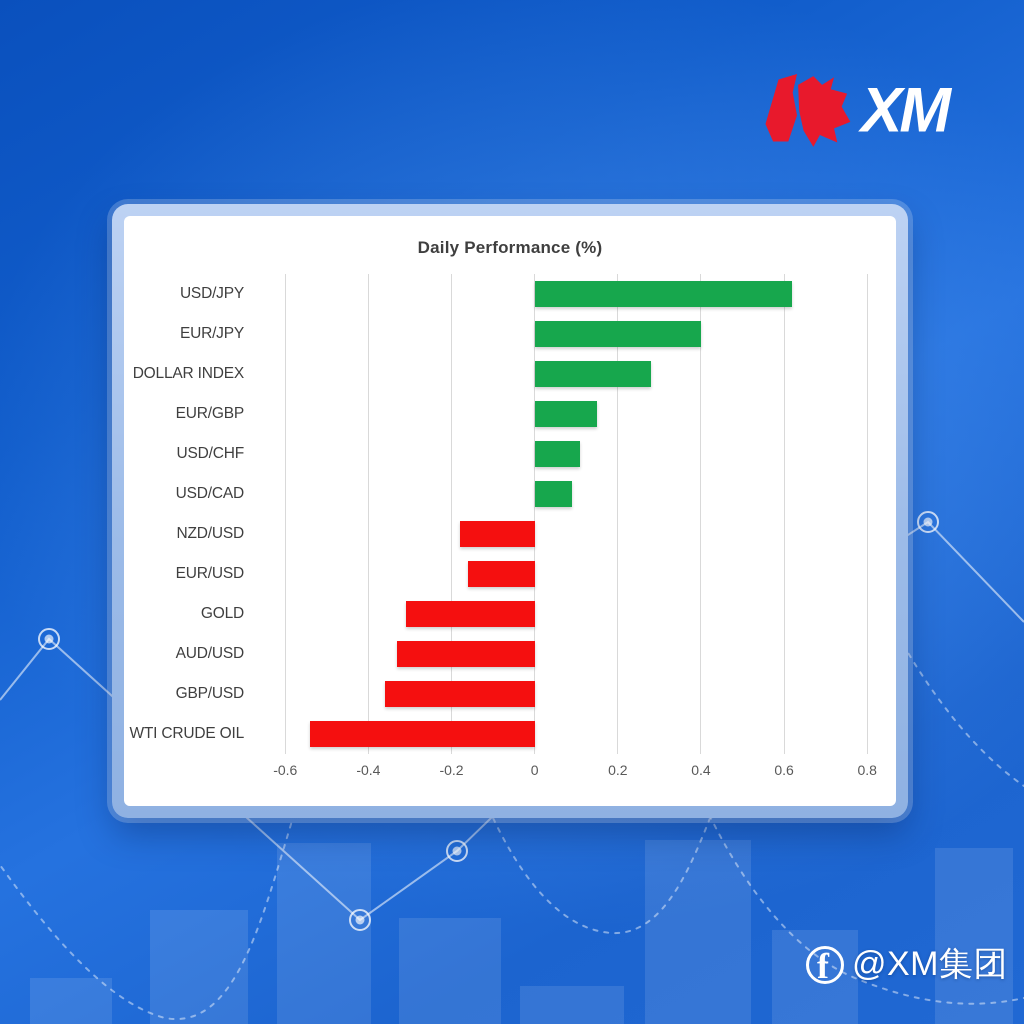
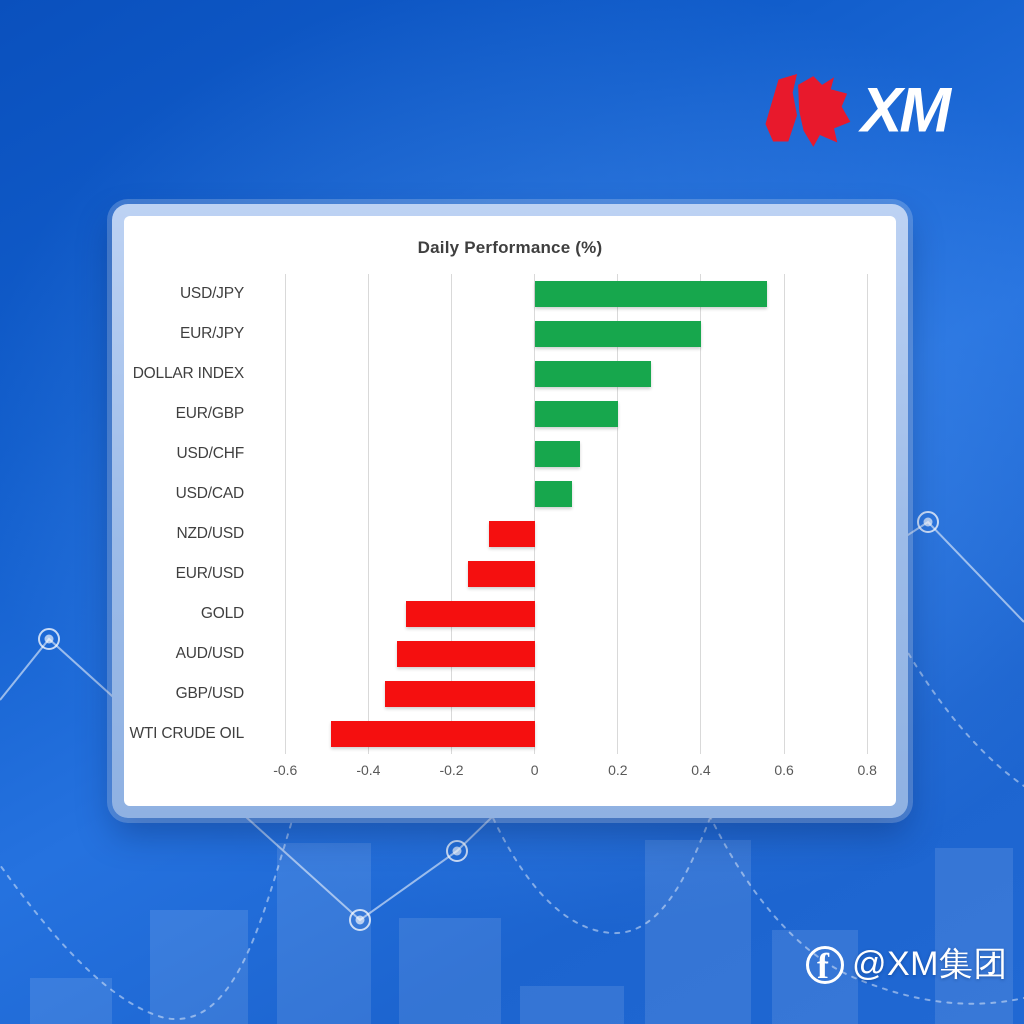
USD/JPY: 0.62 -> 0.56
EUR/GBP: 0.15 -> 0.20
NZD/USD: -0.18 -> -0.11
WTI CRUDE OIL: -0.54 -> -0.49
